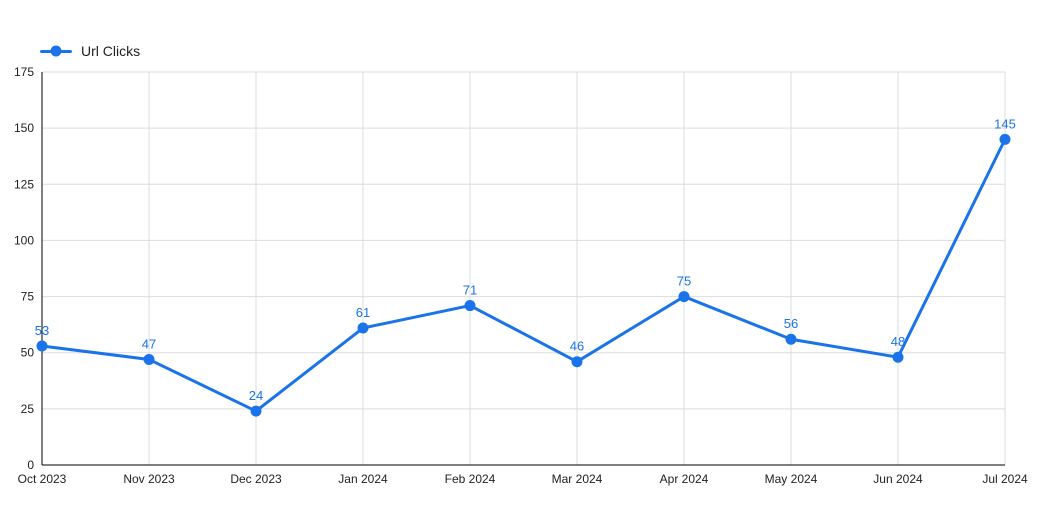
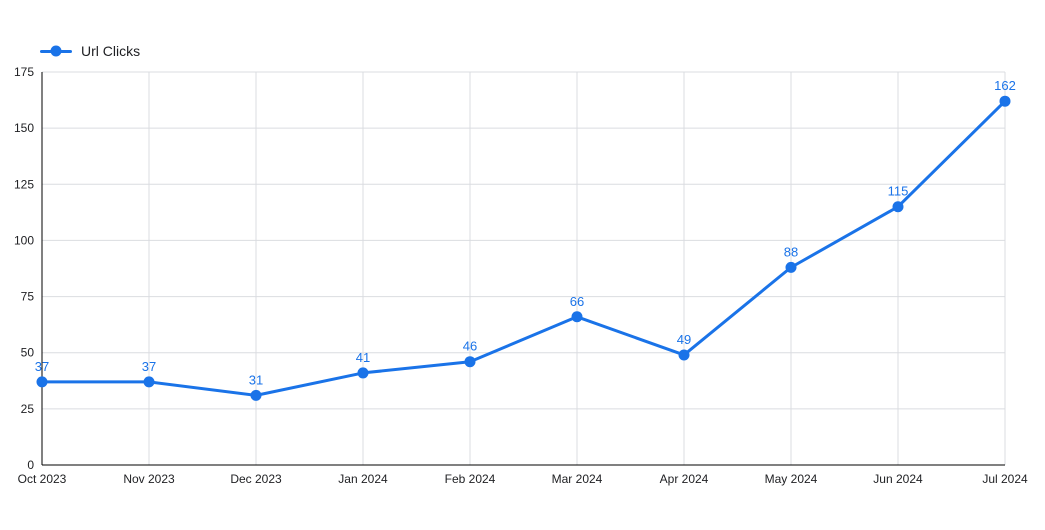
Oct 2023: 53 -> 37
Nov 2023: 47 -> 37
Dec 2023: 24 -> 31
Jan 2024: 61 -> 41
Feb 2024: 71 -> 46
Mar 2024: 46 -> 66
Apr 2024: 75 -> 49
May 2024: 56 -> 88
Jun 2024: 48 -> 115
Jul 2024: 145 -> 162
